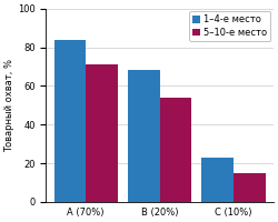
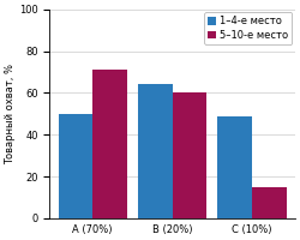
1–4-е место/A (70%): 84 -> 50
1–4-е место/B (20%): 68 -> 64
5–10-е место/B (20%): 54 -> 60
1–4-е место/C (10%): 23 -> 49
